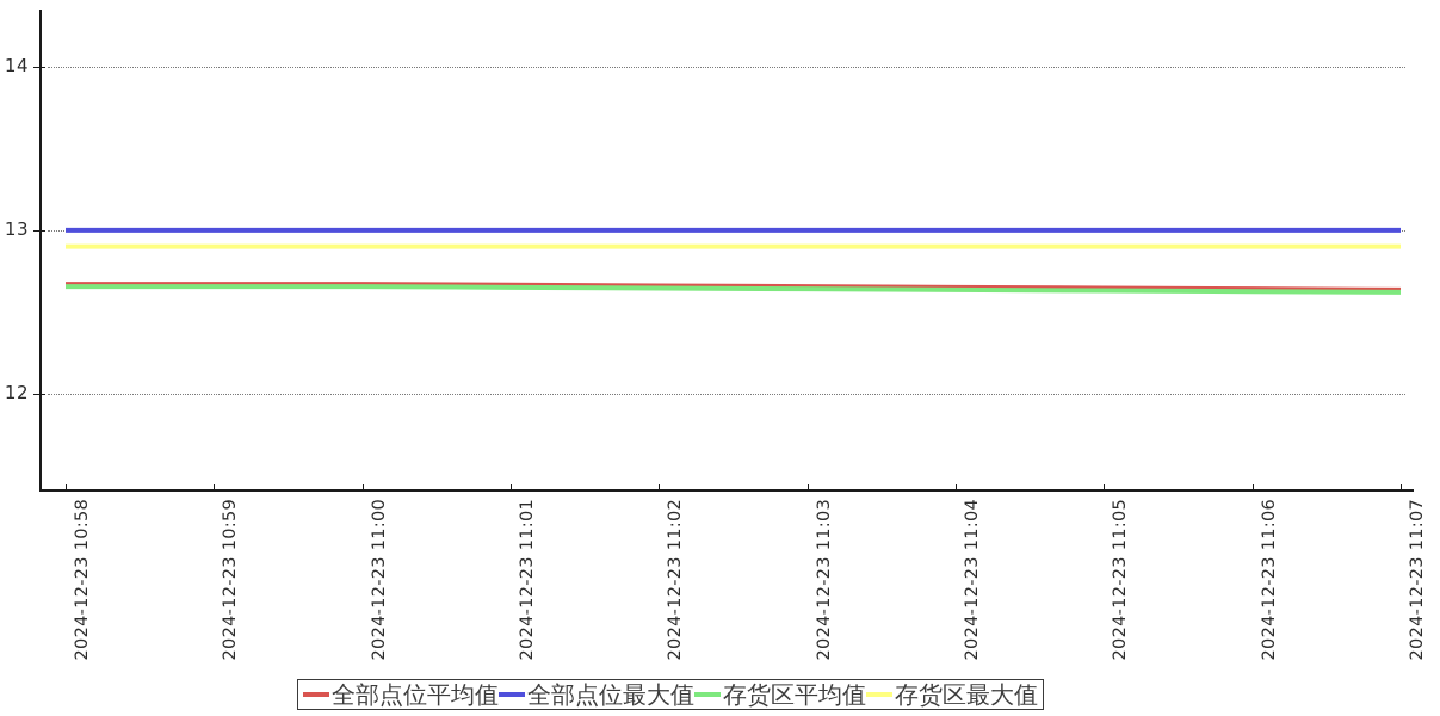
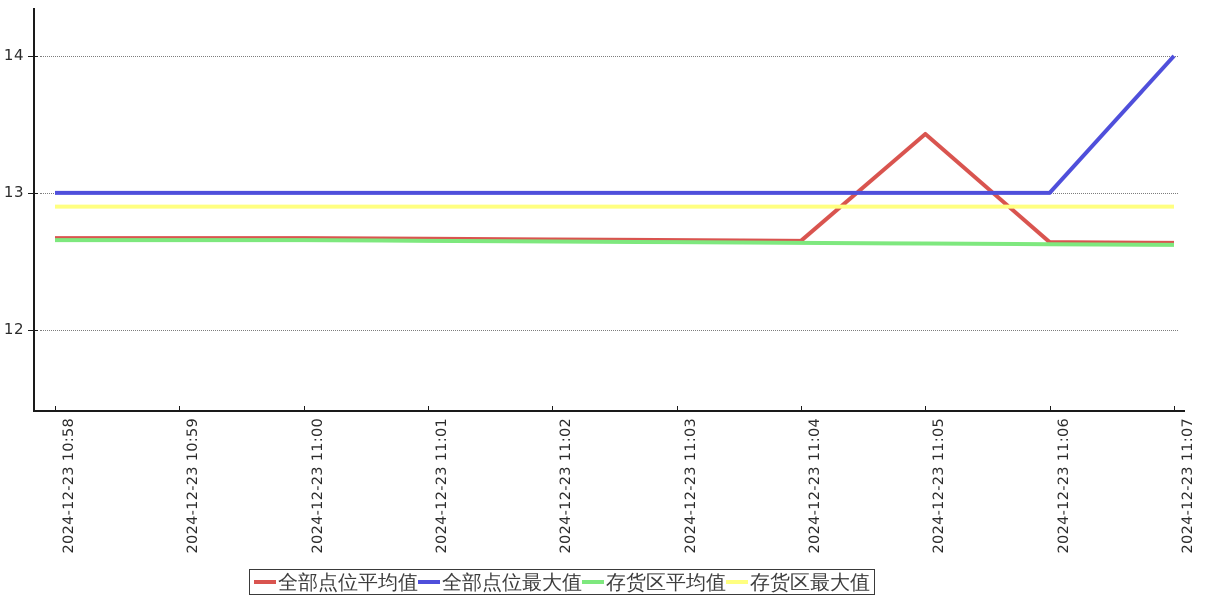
全部点位平均值/2024-12-23 11:05: 12.64 -> 13.43
全部点位最大值/2024-12-23 11:07: 13 -> 14
